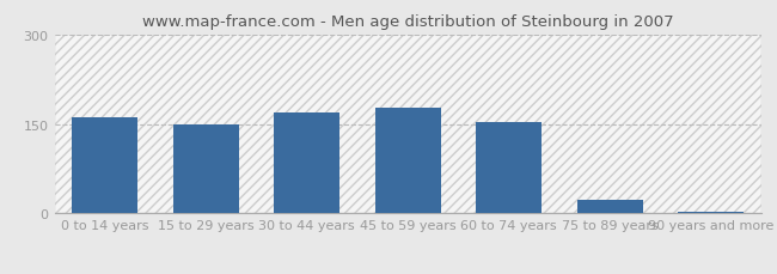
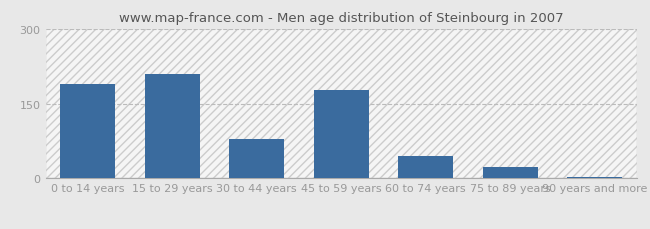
0 to 14 years: 162 -> 190
15 to 29 years: 150 -> 210
30 to 44 years: 170 -> 80
60 to 74 years: 154 -> 45
